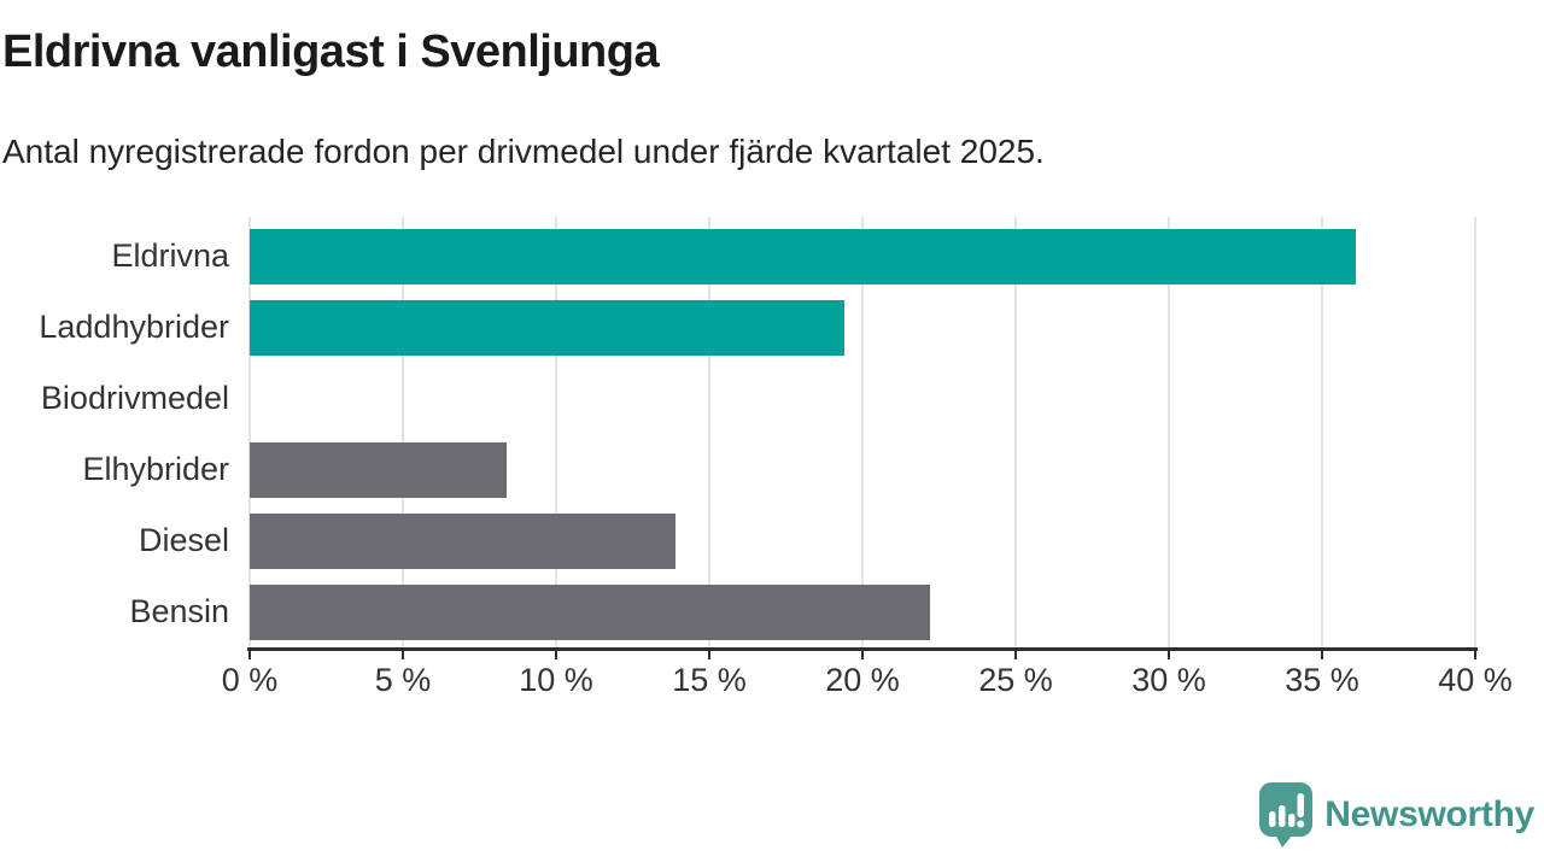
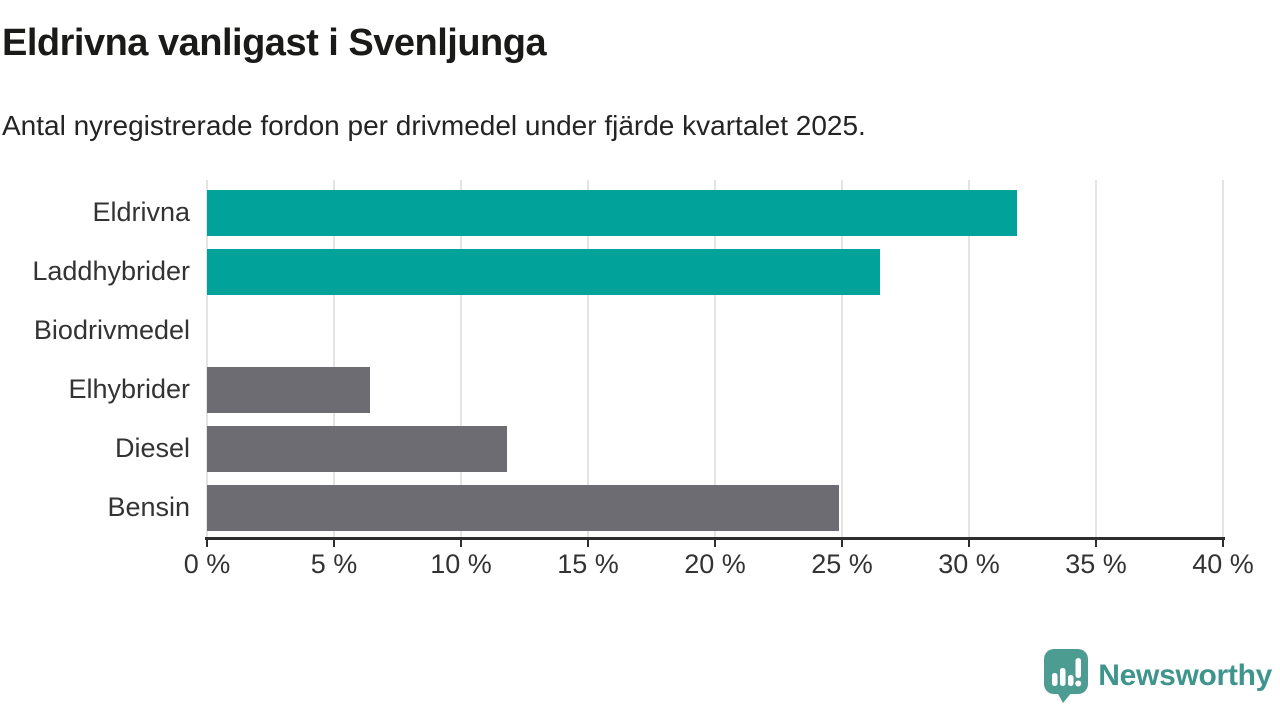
Eldrivna: 36.1% -> 31.9%
Laddhybrider: 19.4% -> 26.5%
Elhybrider: 8.4% -> 6.4%
Diesel: 13.9% -> 11.8%
Bensin: 22.2% -> 24.9%
